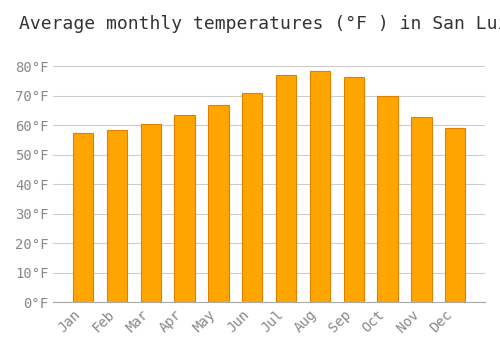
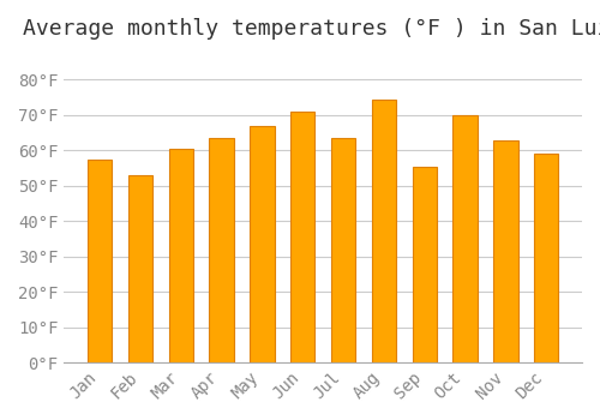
Feb: 58.5°F -> 53.0°F
Jul: 77.0°F -> 63.5°F
Aug: 78.5°F -> 74.5°F
Sep: 76.5°F -> 55.5°F
